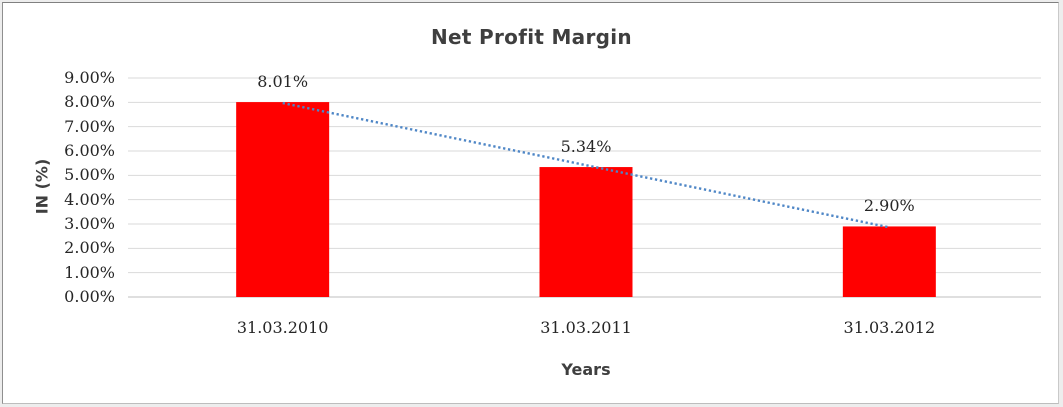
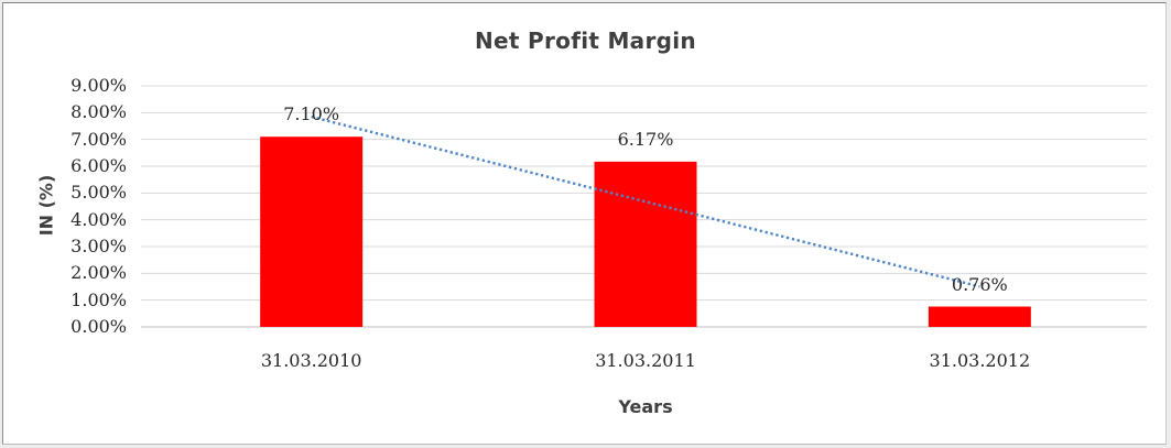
31.03.2010: 8.01% -> 7.10%
31.03.2011: 5.34% -> 6.17%
31.03.2012: 2.90% -> 0.76%
